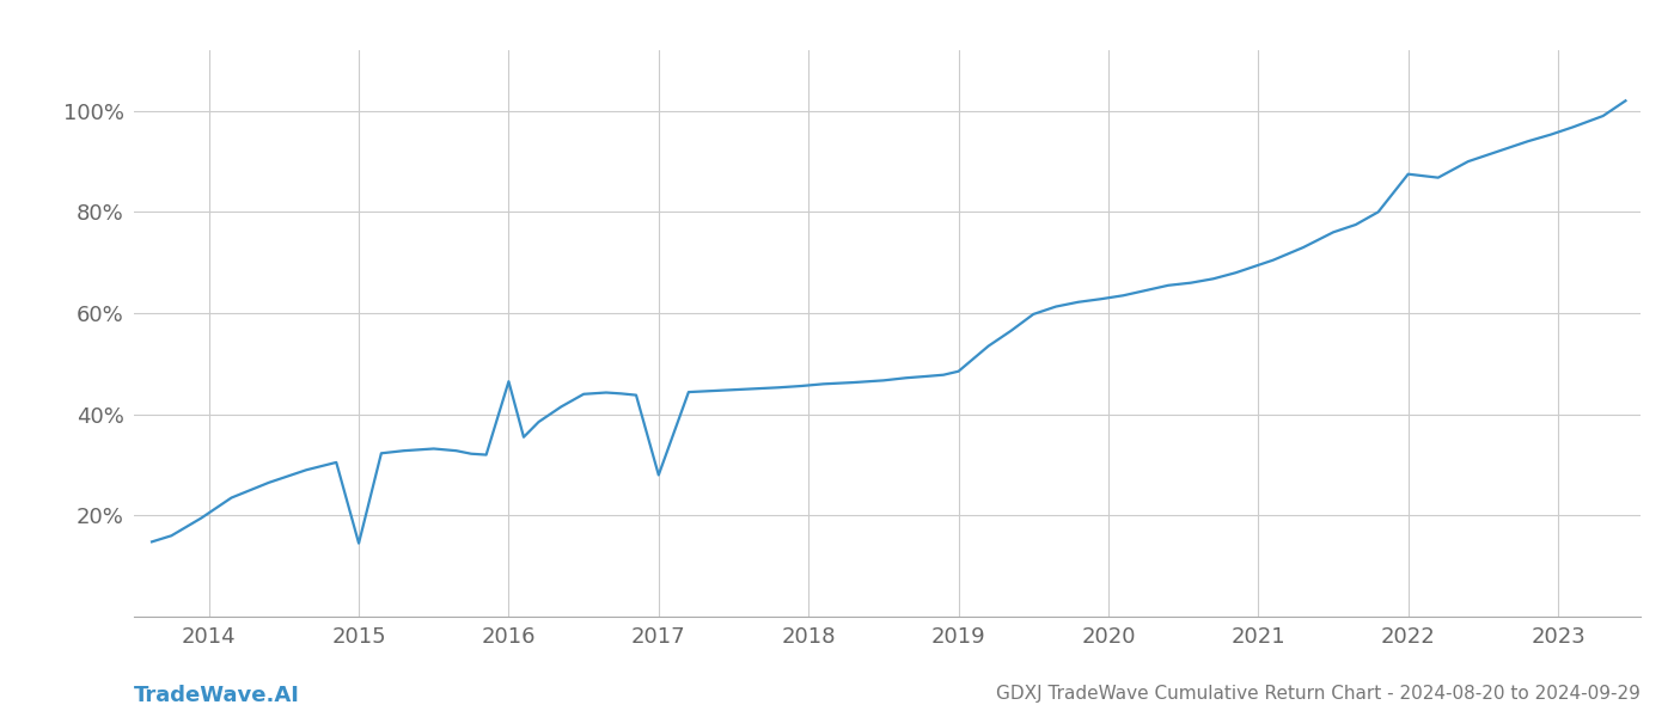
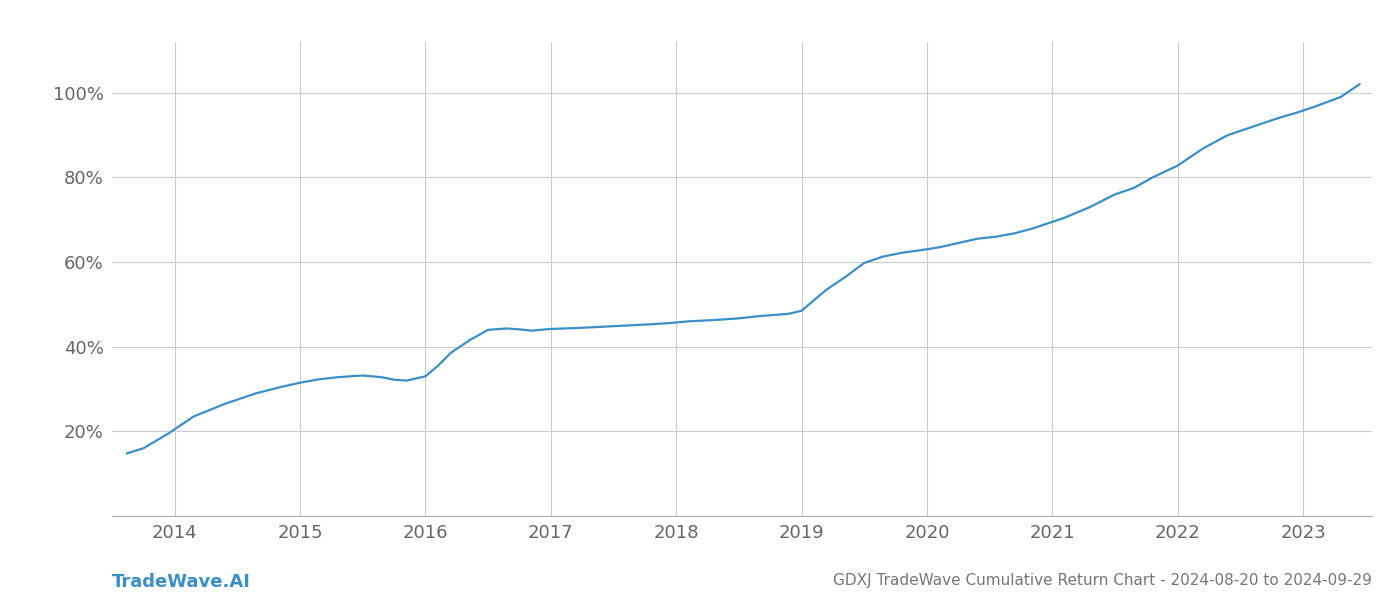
2015: 14.5% -> 31.5%
2016: 46.5% -> 33.0%
2017: 28.0% -> 44.2%
2022: 87.5% -> 82.8%
